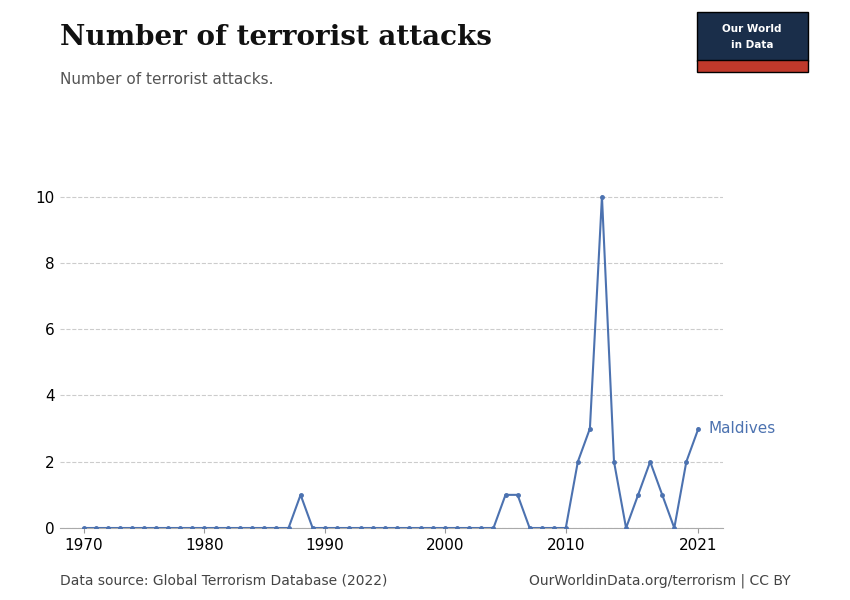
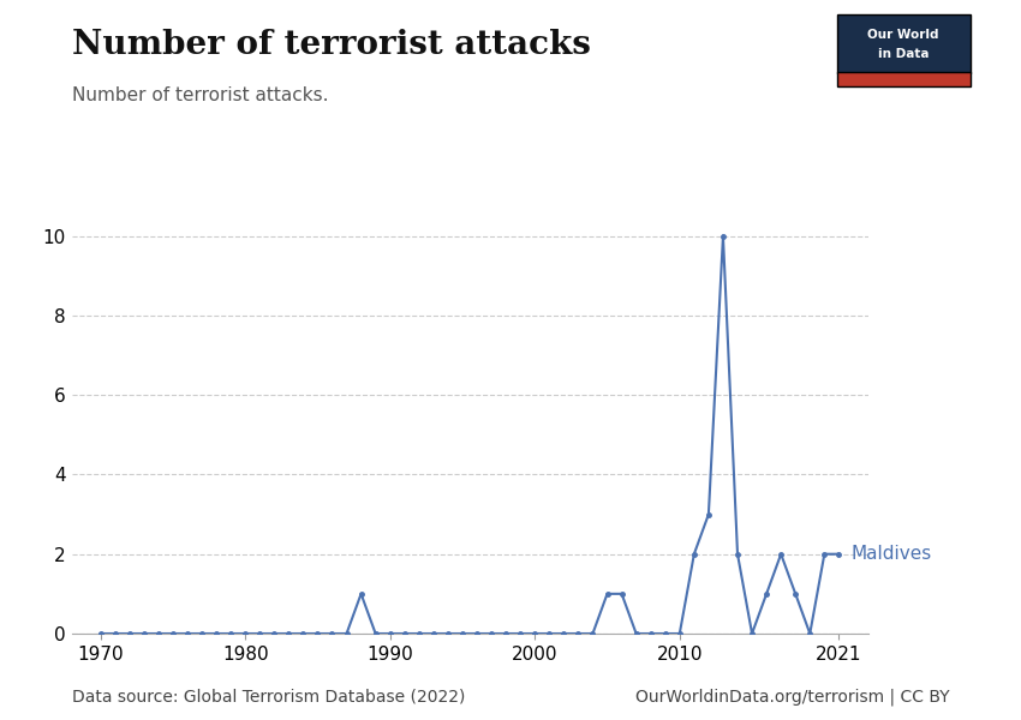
2021: 3 -> 2
